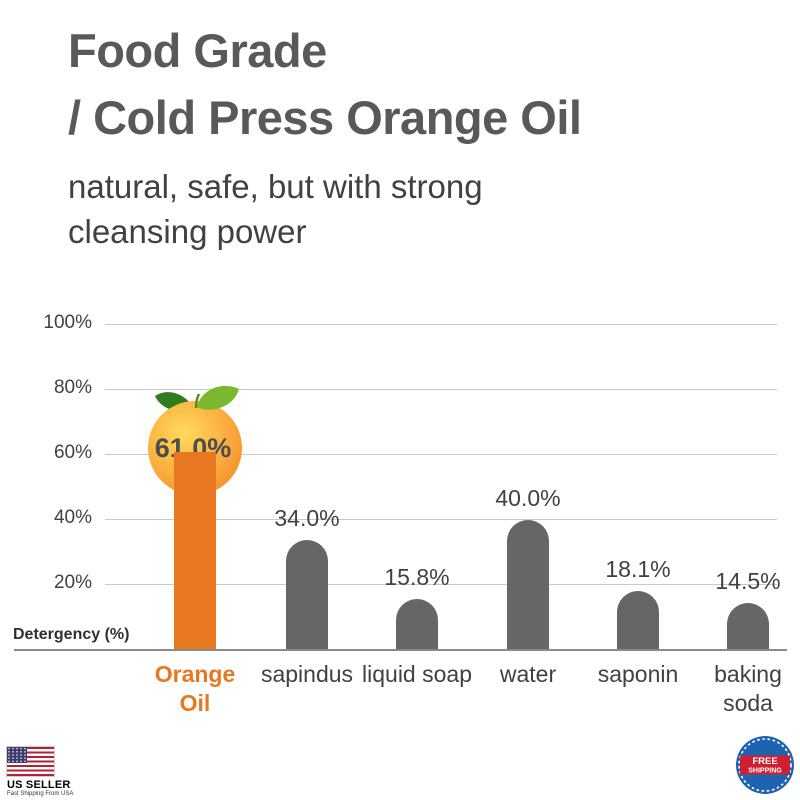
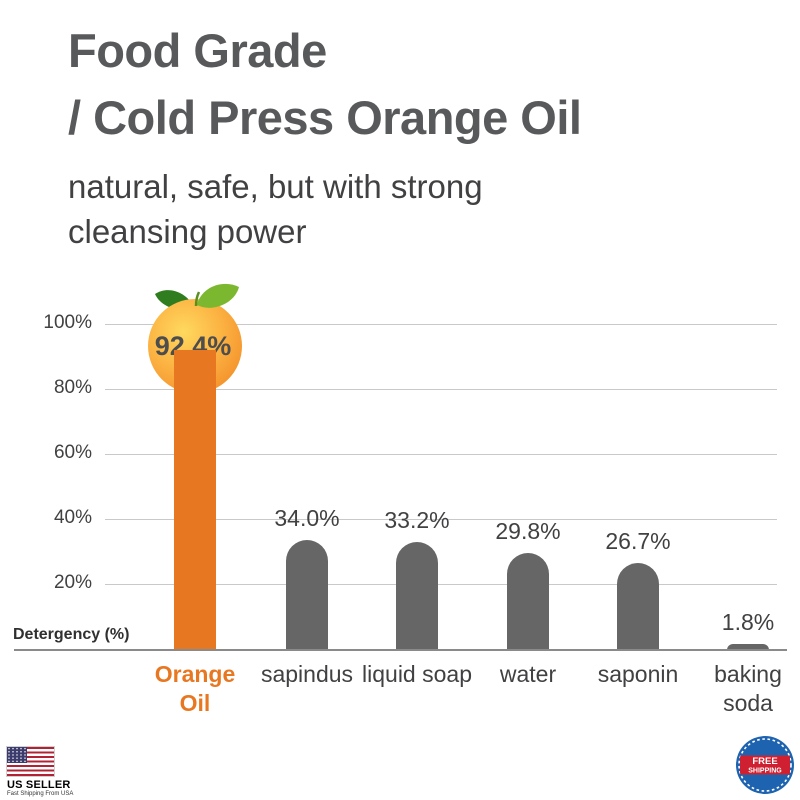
Orange Oil: 61.0% -> 92.4%
liquid soap: 15.8% -> 33.2%
water: 40.0% -> 29.8%
saponin: 18.1% -> 26.7%
baking soda: 14.5% -> 1.8%
